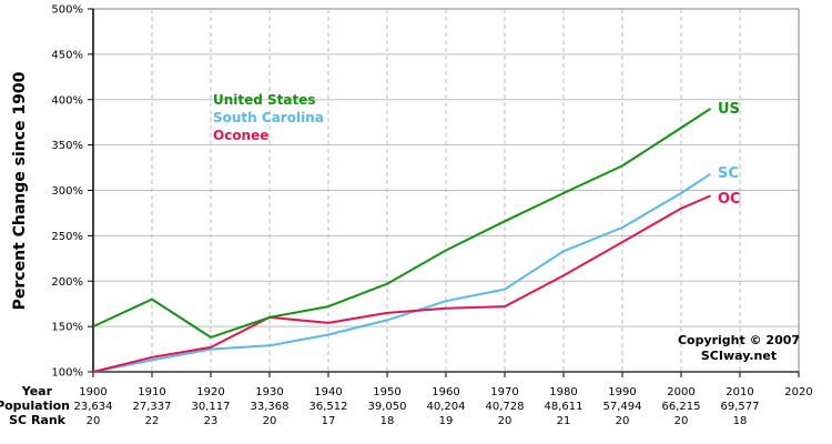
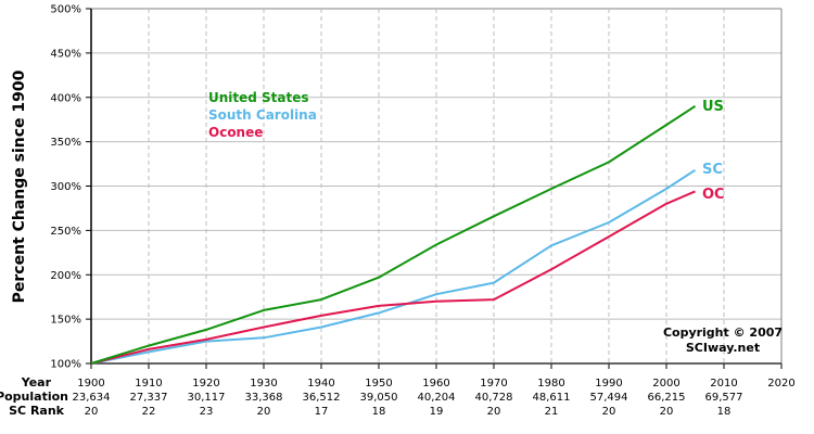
United States/1900: 150% -> 100%
United States/1910: 180% -> 120%
Oconee/1930: 160% -> 140%
